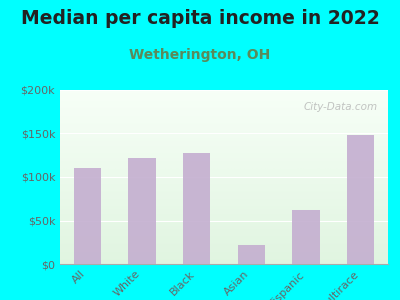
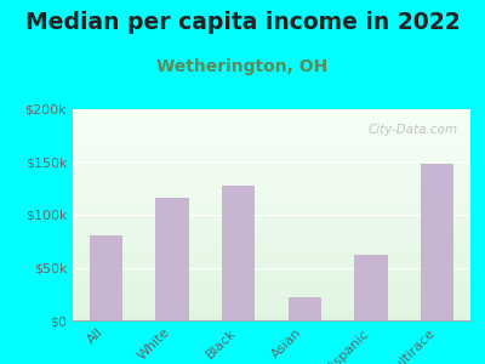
All: $110k -> $80k
White: $122k -> $116k
